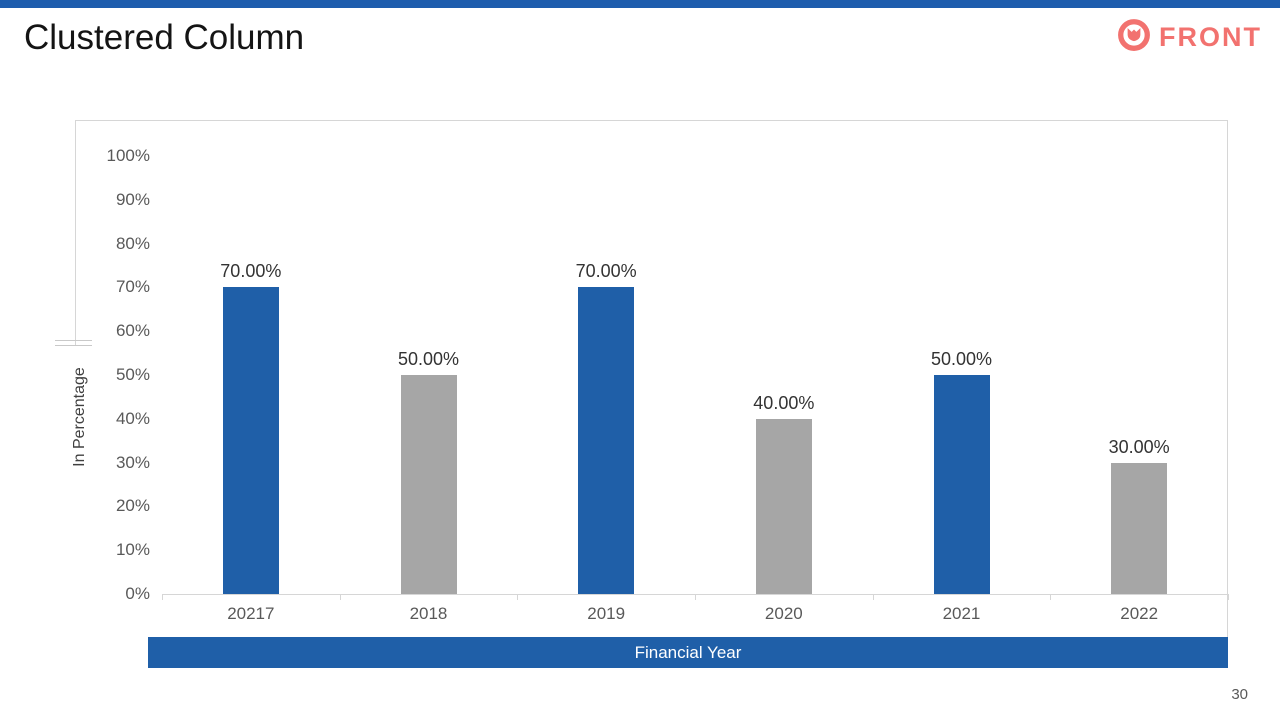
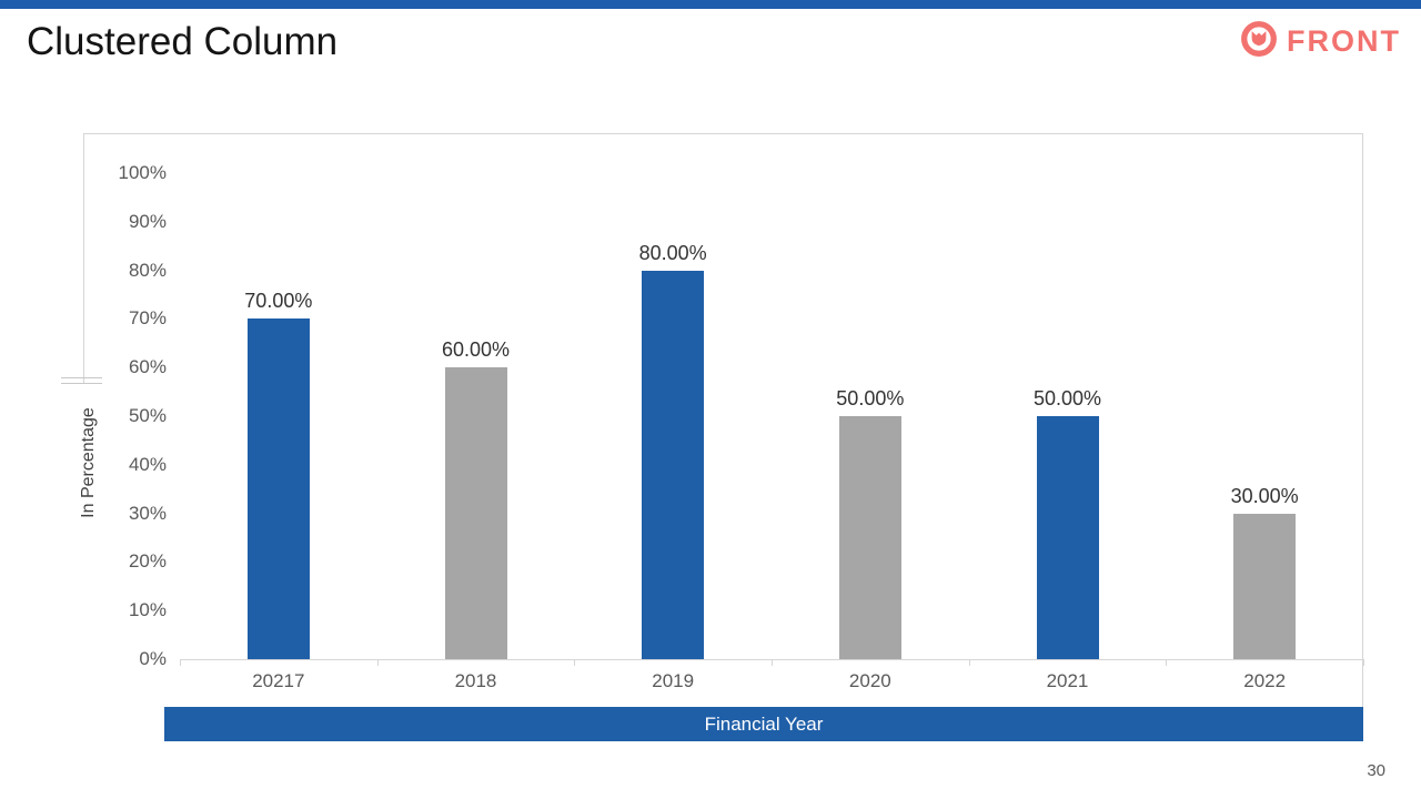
2018: 50.00% -> 60.00%
2019: 70.00% -> 80.00%
2020: 40.00% -> 50.00%
